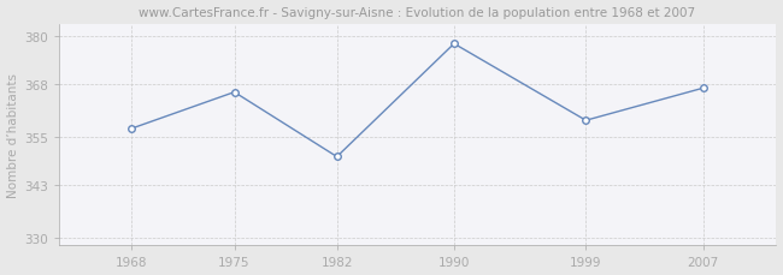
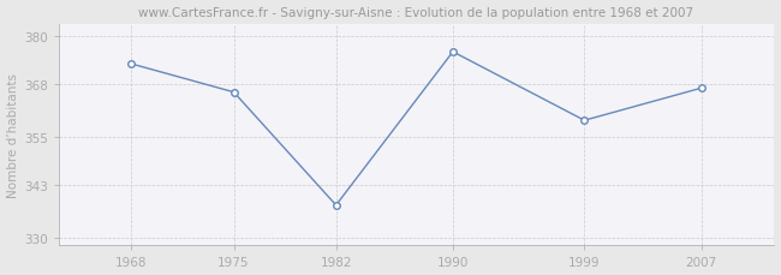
1968: 357 -> 373
1982: 350 -> 338
1990: 378 -> 376
